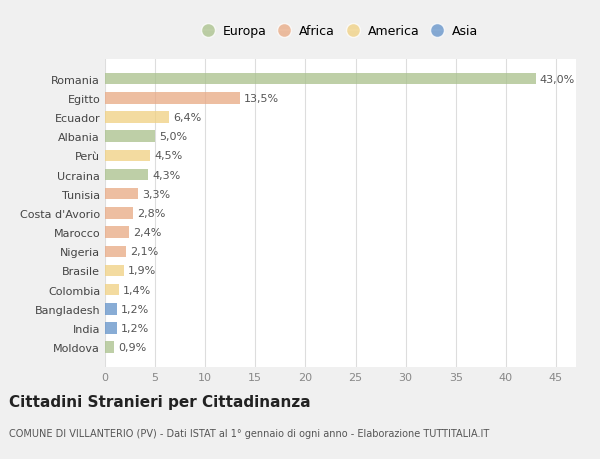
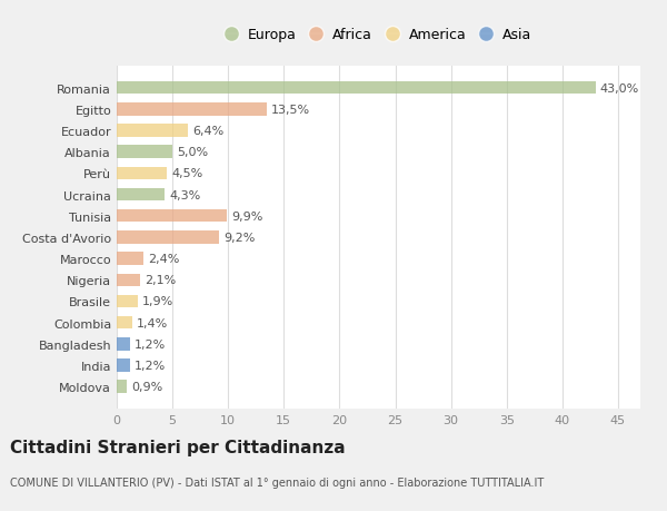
Tunisia: 3,3% -> 9,9%
Costa d'Avorio: 2,8% -> 9,2%
